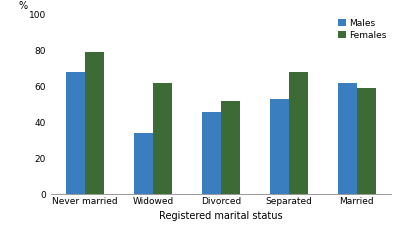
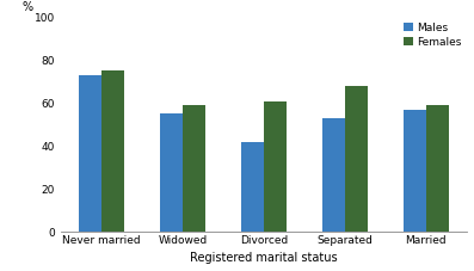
Males/Never married: 68 -> 73
Females/Never married: 79 -> 75
Males/Widowed: 34 -> 55
Females/Widowed: 62 -> 59
Males/Divorced: 46 -> 42
Females/Divorced: 52 -> 61
Males/Married: 62 -> 57
